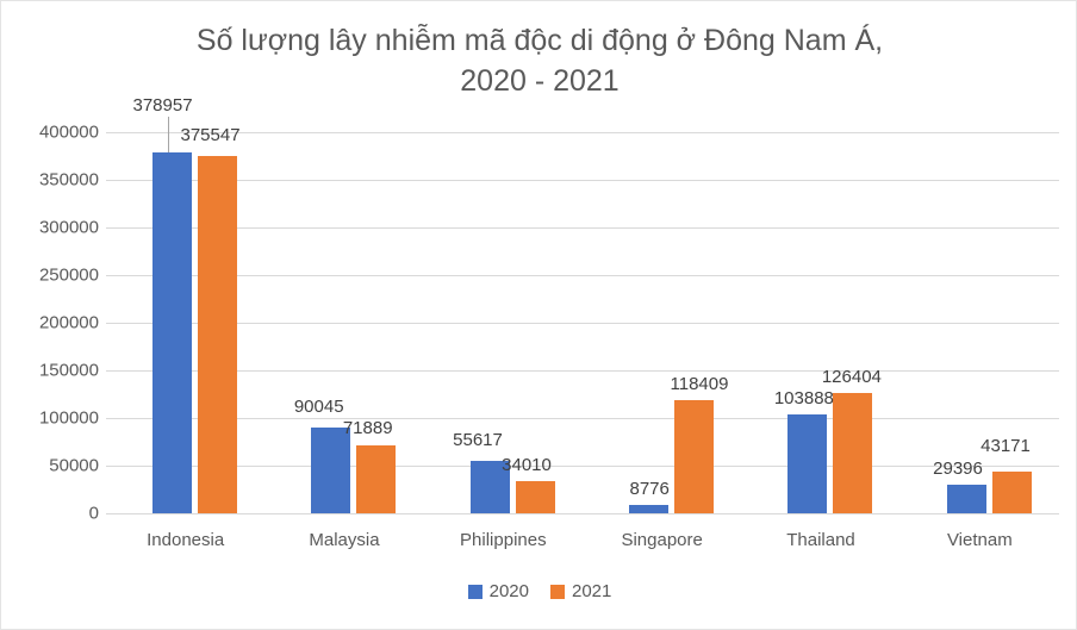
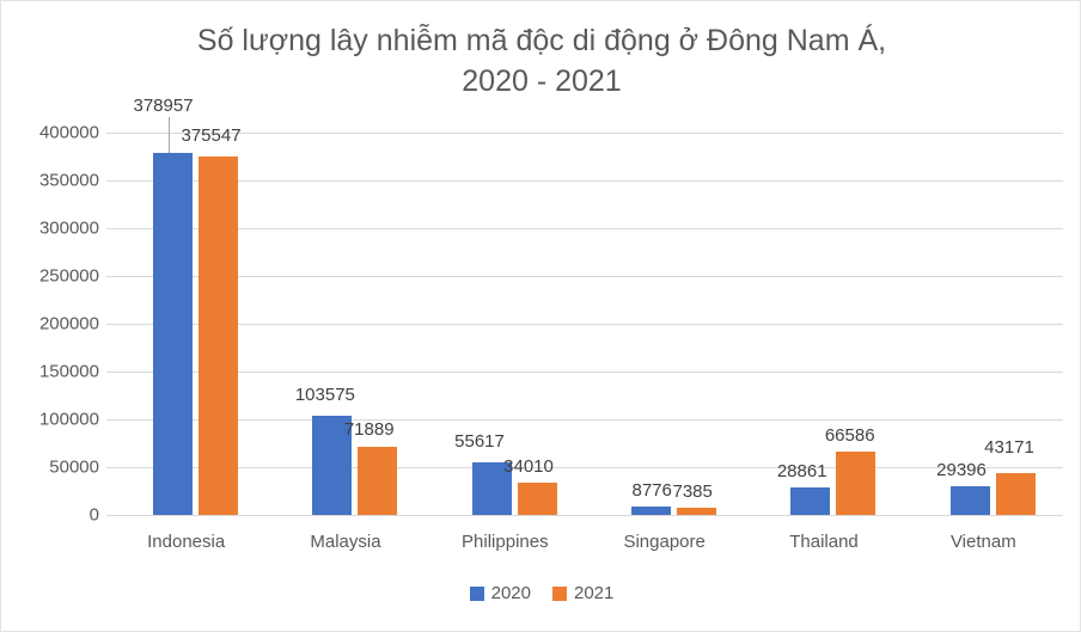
2020/Malaysia: 90045 -> 103575
2021/Singapore: 118409 -> 7385
2020/Thailand: 103888 -> 28861
2021/Thailand: 126404 -> 66586
